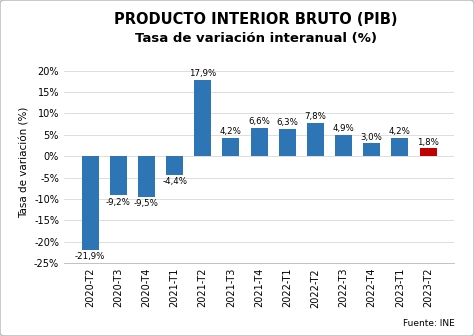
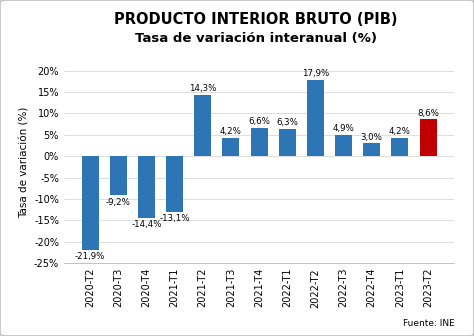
2020-T4: -9,5% -> -14,4%
2021-T1: -4,4% -> -13,1%
2021-T2: 17,9% -> 14,3%
2022-T2: 7,8% -> 17,9%
2023-T2: 1,8% -> 8,6%
